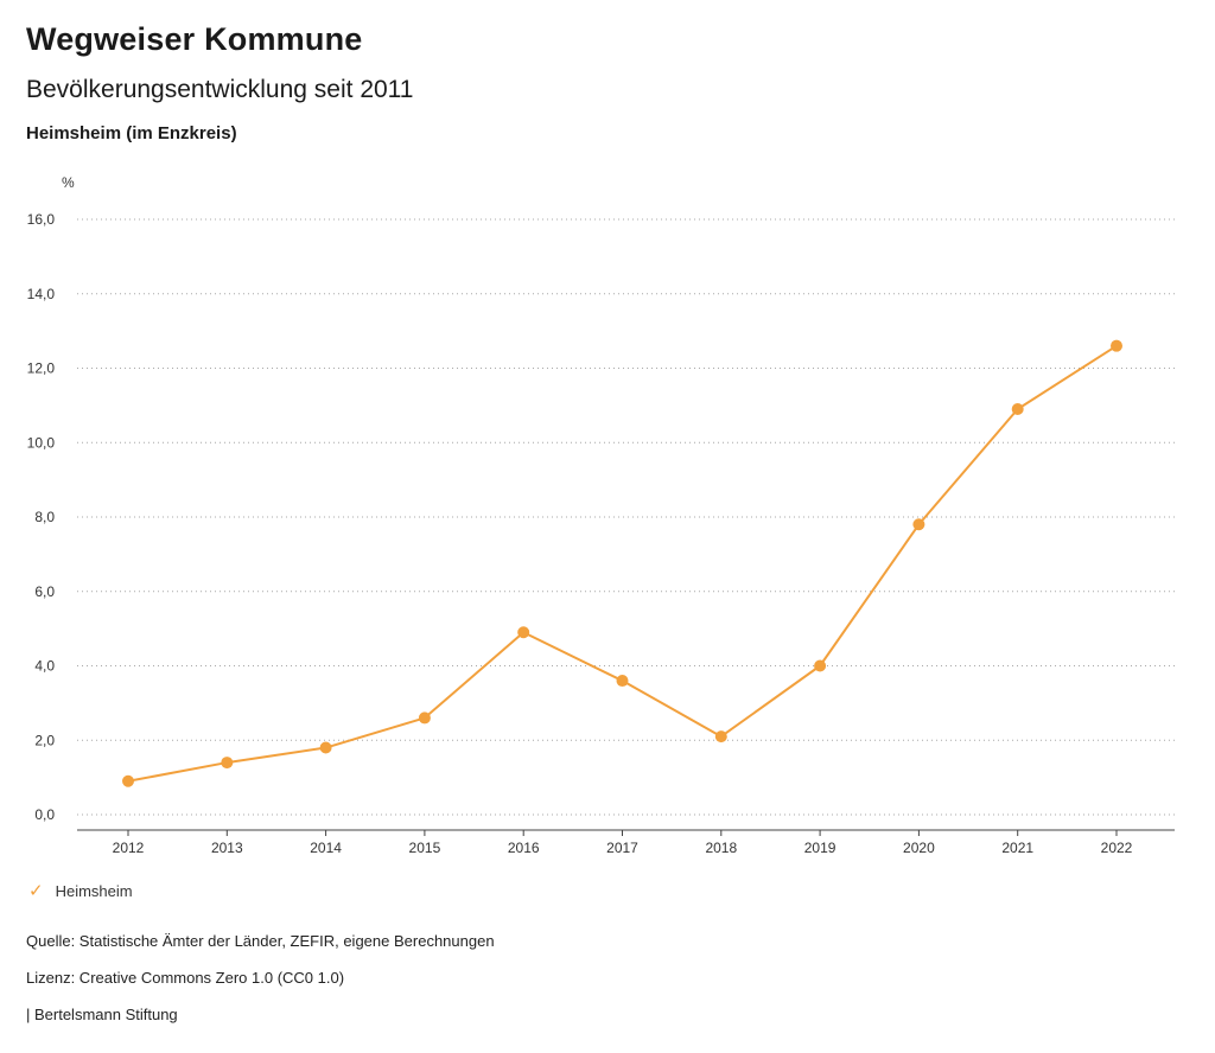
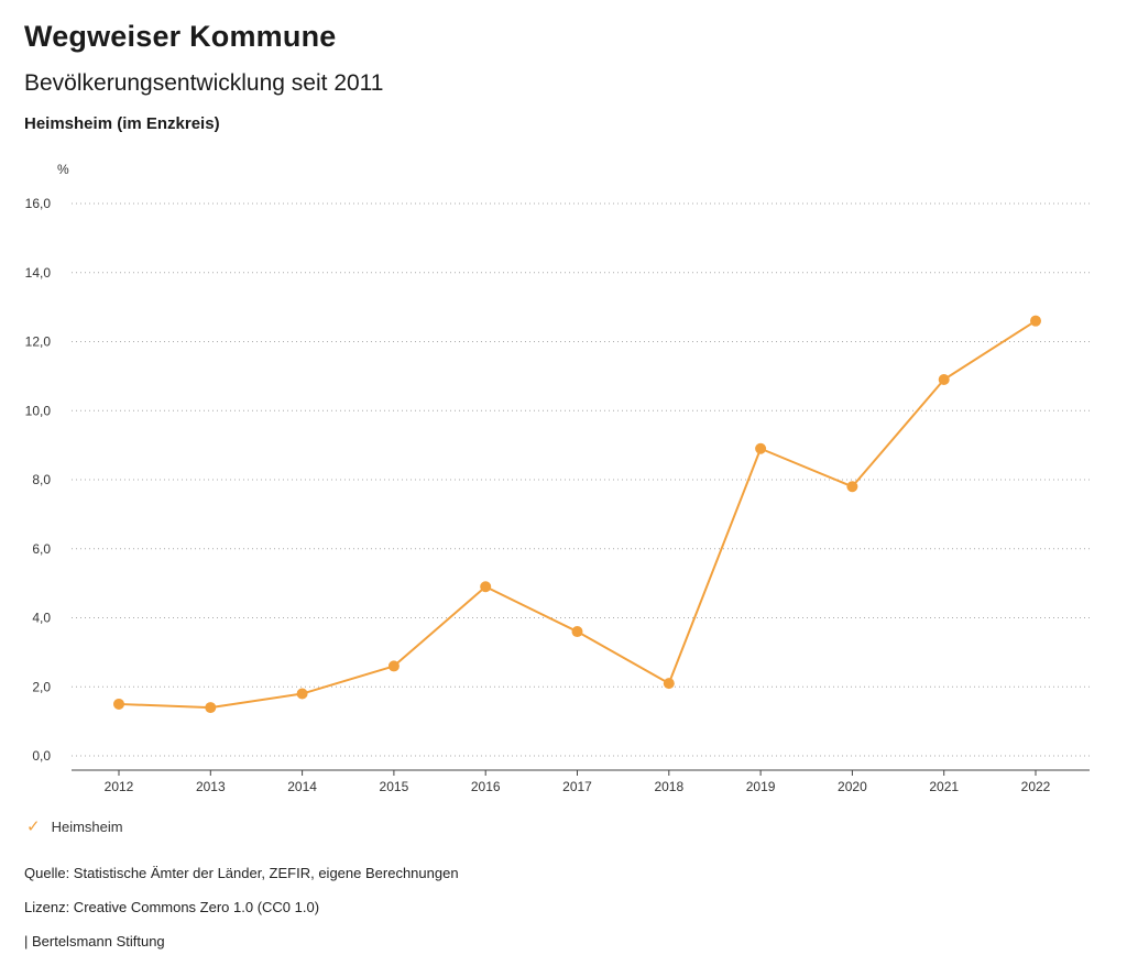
2012: 0,9 -> 1,5
2019: 4,0 -> 8,9
